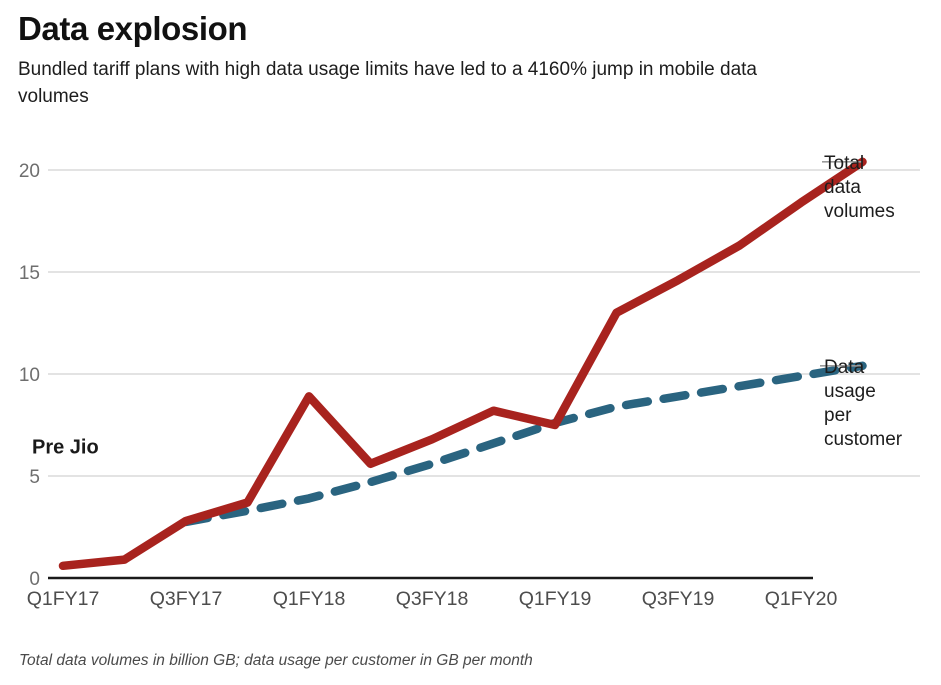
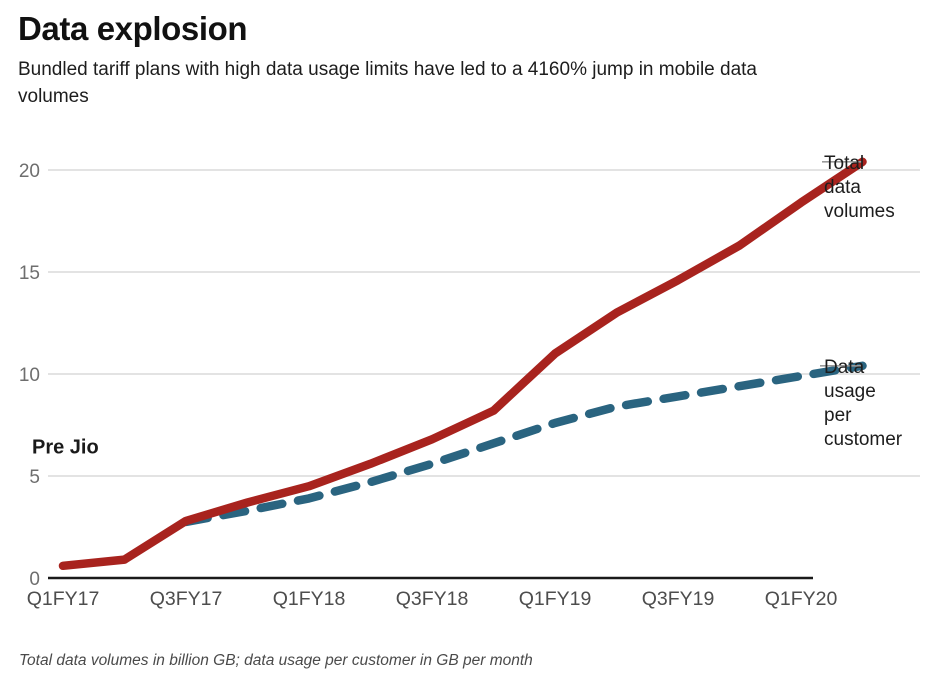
Total data volumes/Q1FY18: 8.9 -> 4.5
Total data volumes/Q1FY19: 7.5 -> 11.0
